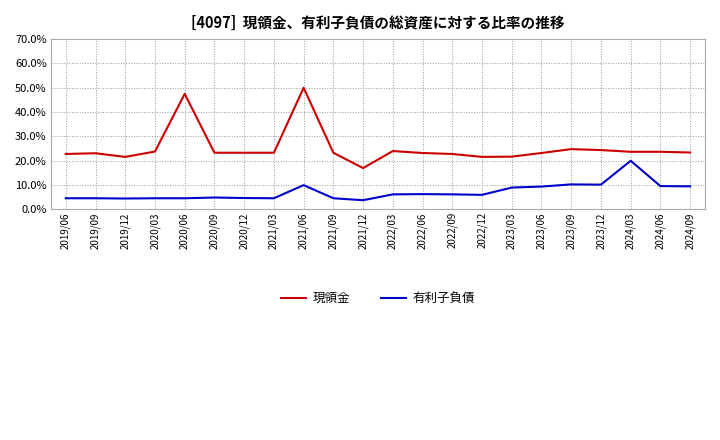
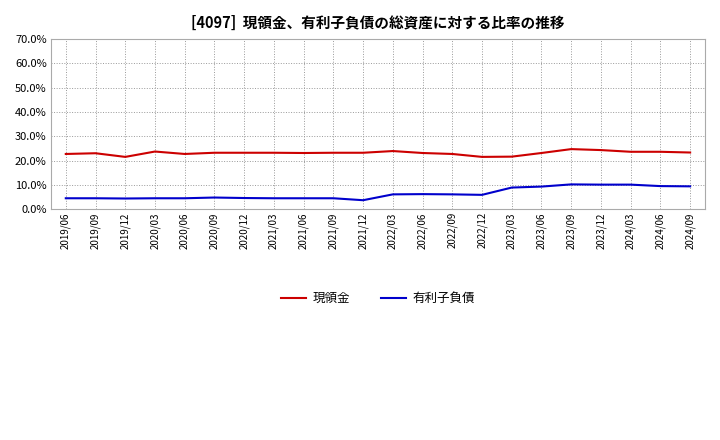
現領金/2020/06: 47.5% -> 22.8%
現領金/2021/06: 50.0% -> 23.2%
有利子負債/2021/06: 10.0% -> 4.6%
現領金/2021/12: 17.0% -> 23.3%
有利子負債/2024/03: 20.0% -> 10.2%
